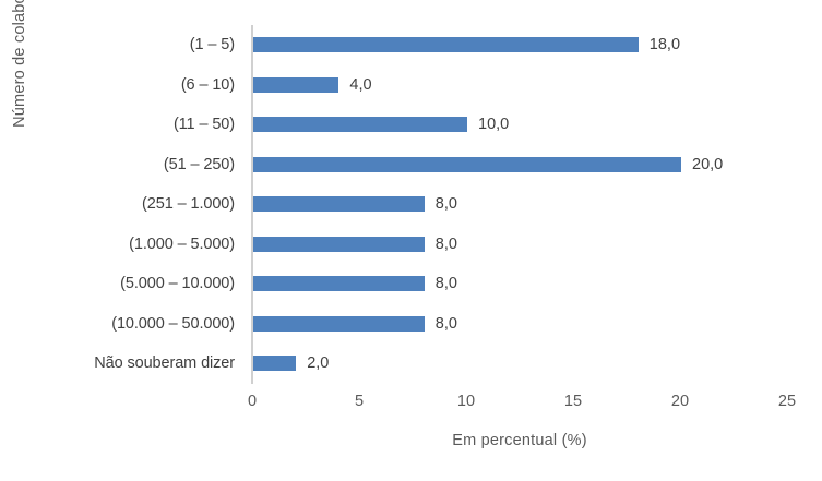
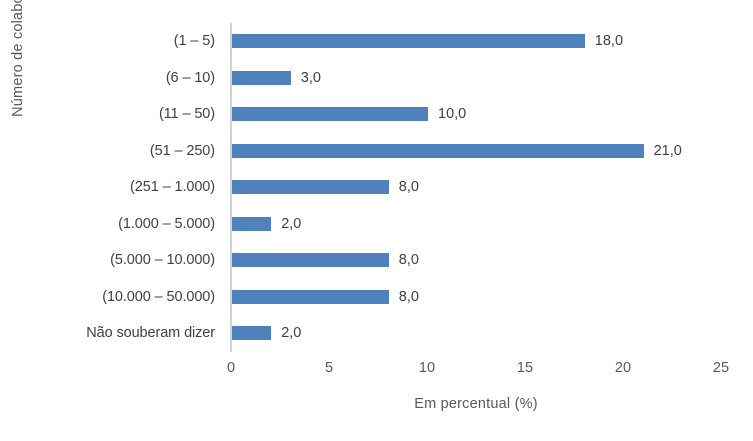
(6 – 10): 4,0 -> 3,0
(51 – 250): 20,0 -> 21,0
(1.000 – 5.000): 8,0 -> 2,0
